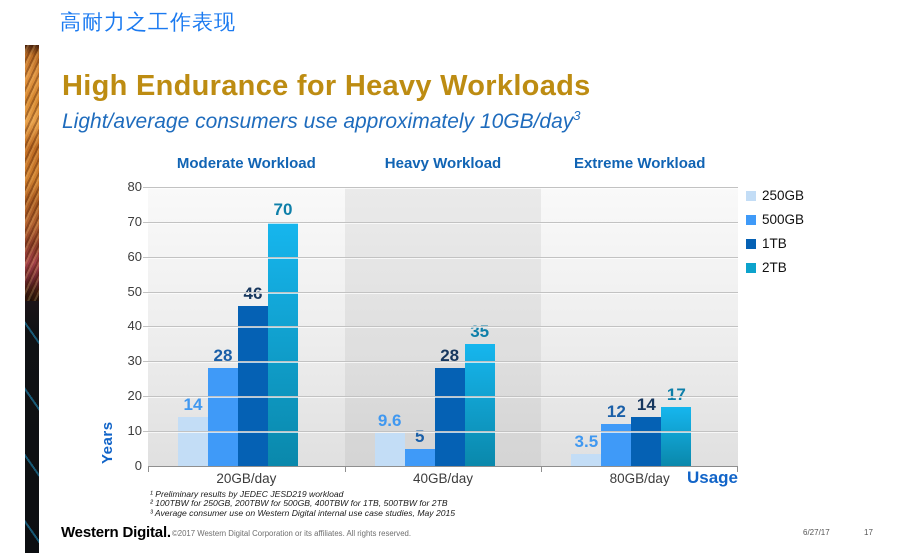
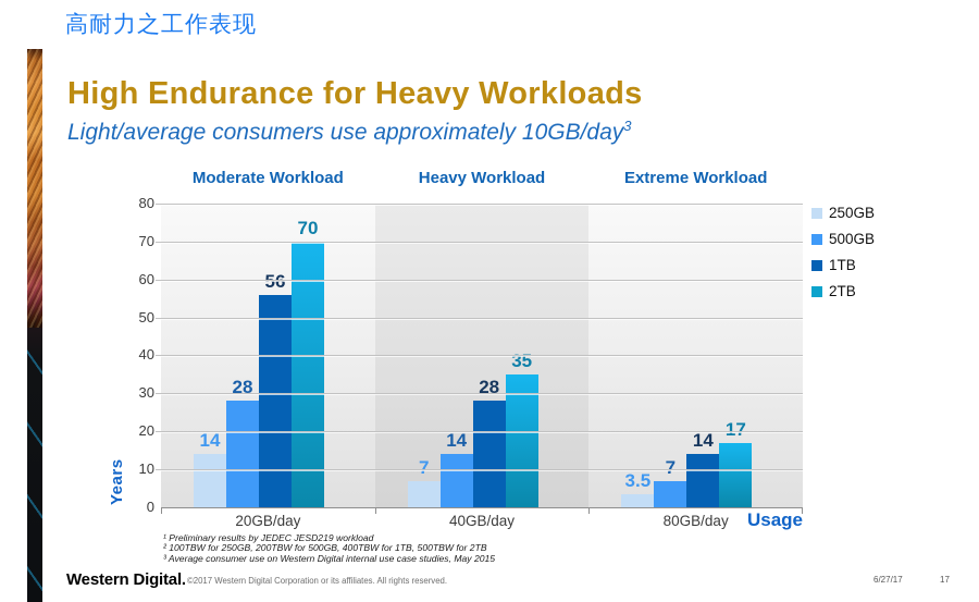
1TB/20GB/day: 46 -> 56
250GB/40GB/day: 9.6 -> 7
500GB/40GB/day: 5 -> 14
500GB/80GB/day: 12 -> 7
